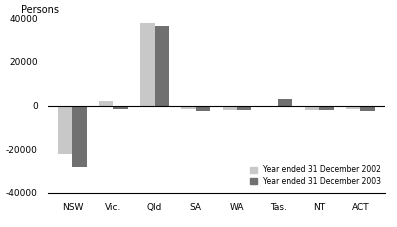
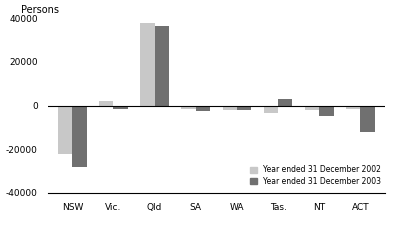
Year ended 31 December 2002/Tas.: -500 -> -3500
Year ended 31 December 2003/NT: -2000 -> -5000
Year ended 31 December 2003/ACT: -2500 -> -12000
